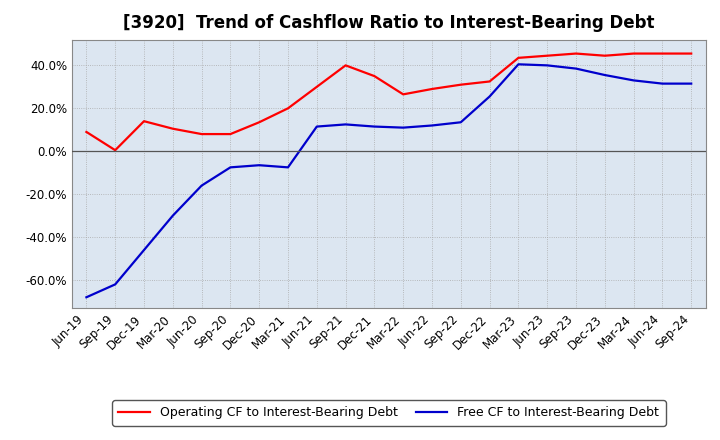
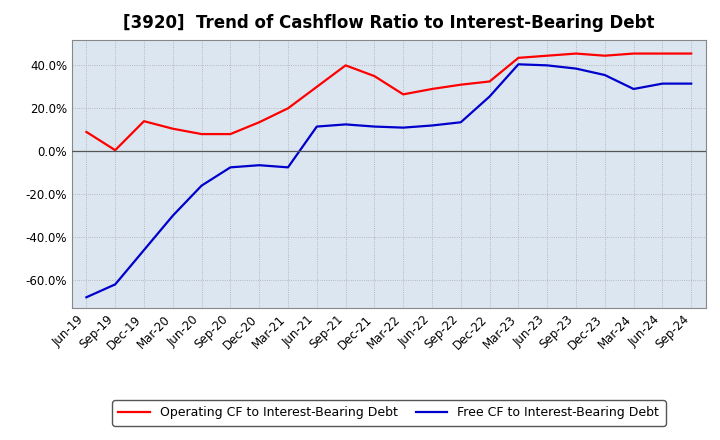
Free CF to Interest-Bearing Debt/Mar-24: 33.0% -> 29.0%
